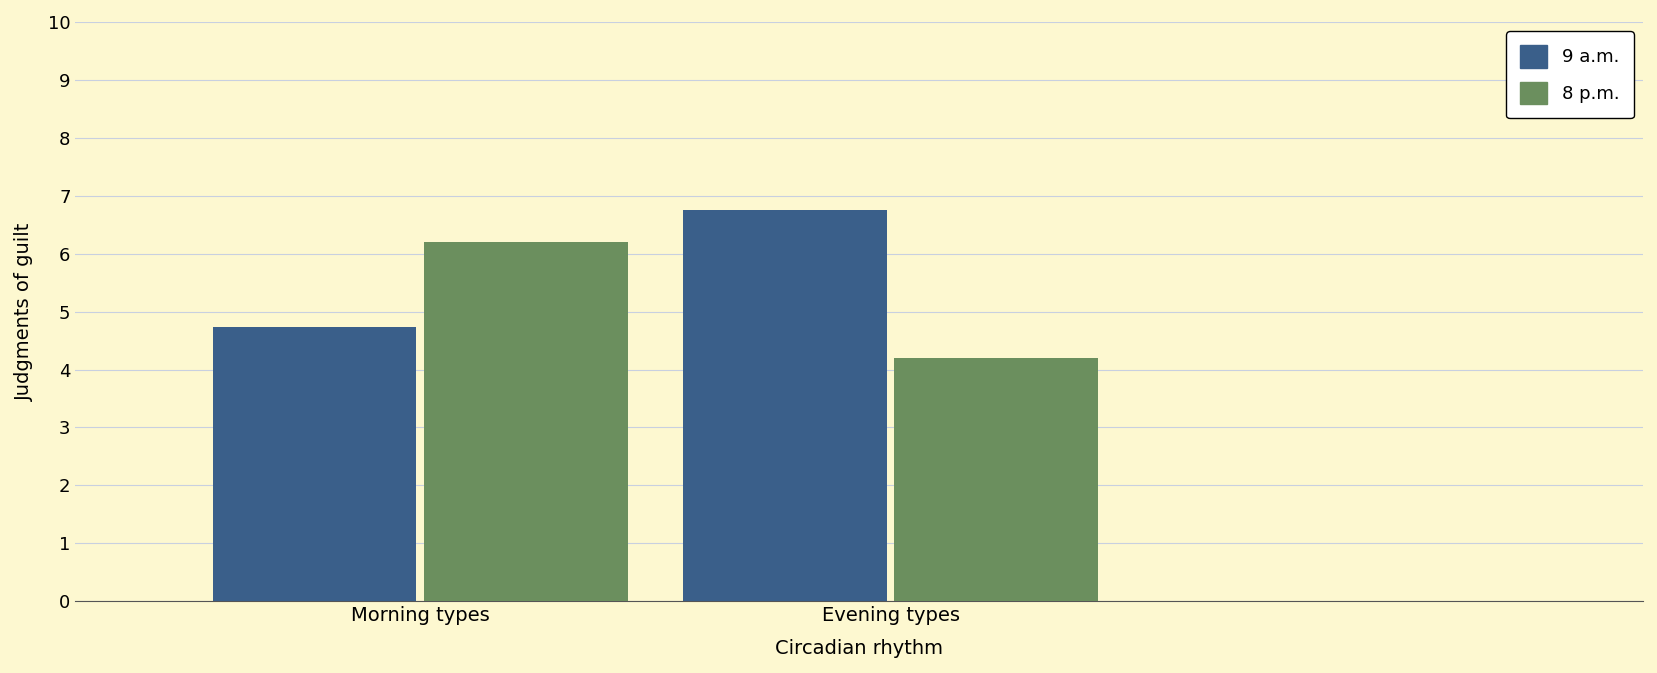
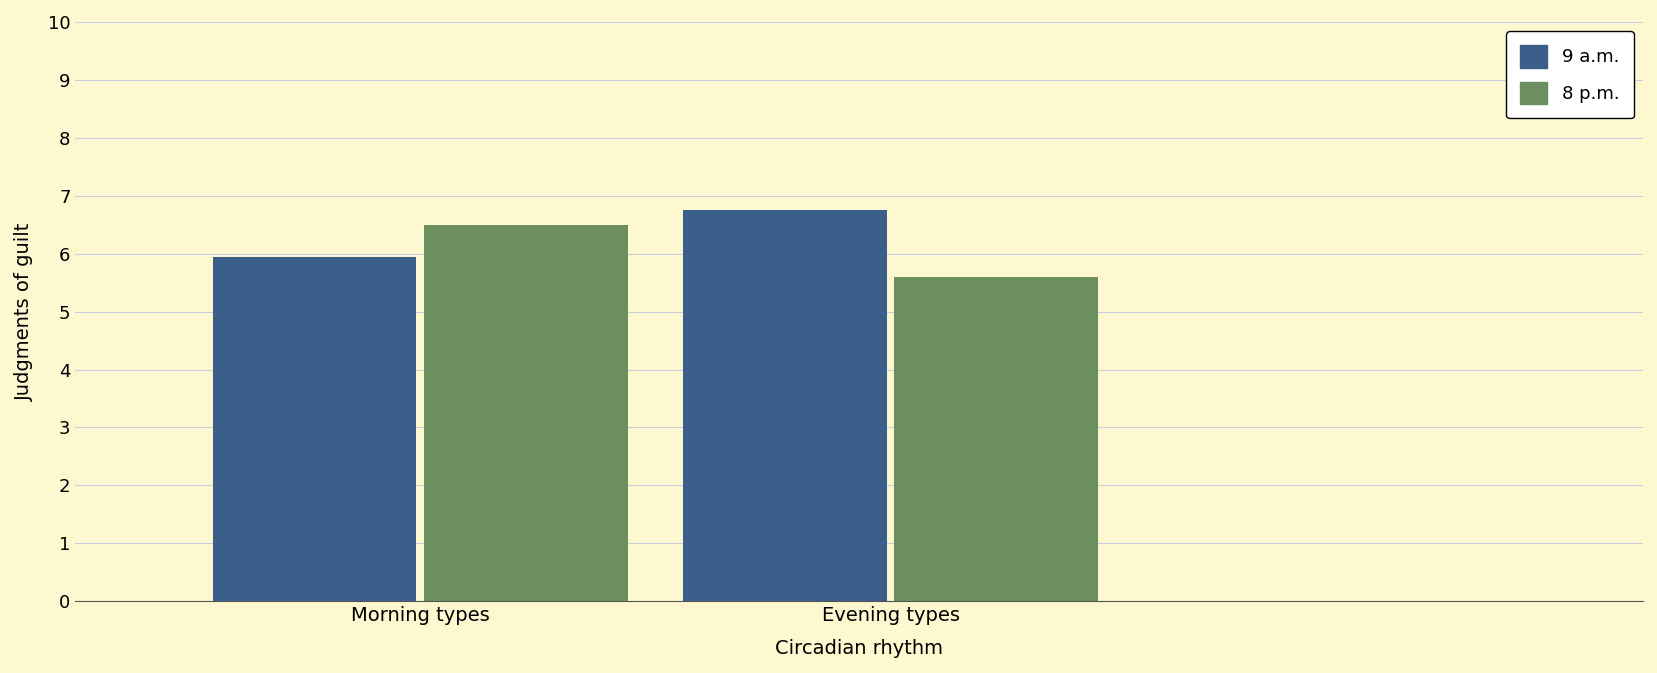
9 a.m./Morning types: 4.74 -> 5.95
8 p.m./Morning types: 6.2 -> 6.5
8 p.m./Evening types: 4.2 -> 5.6
